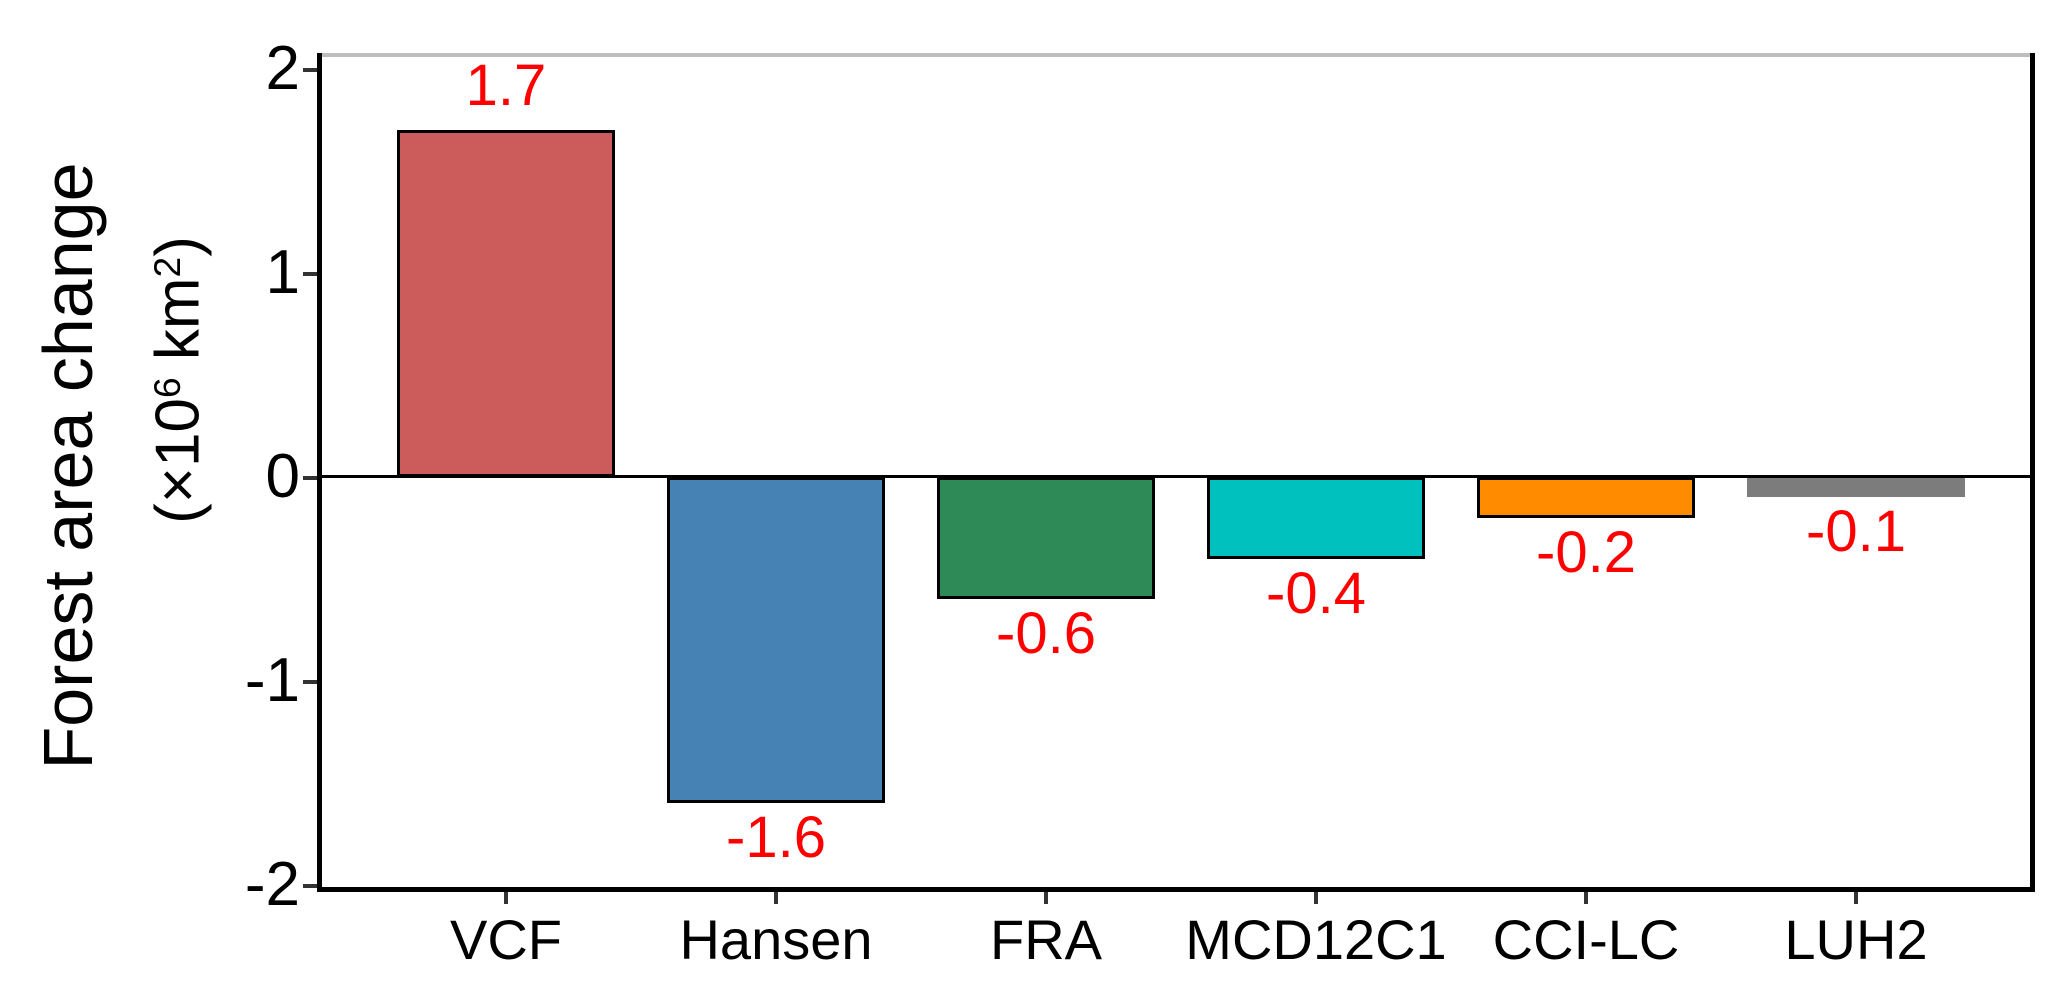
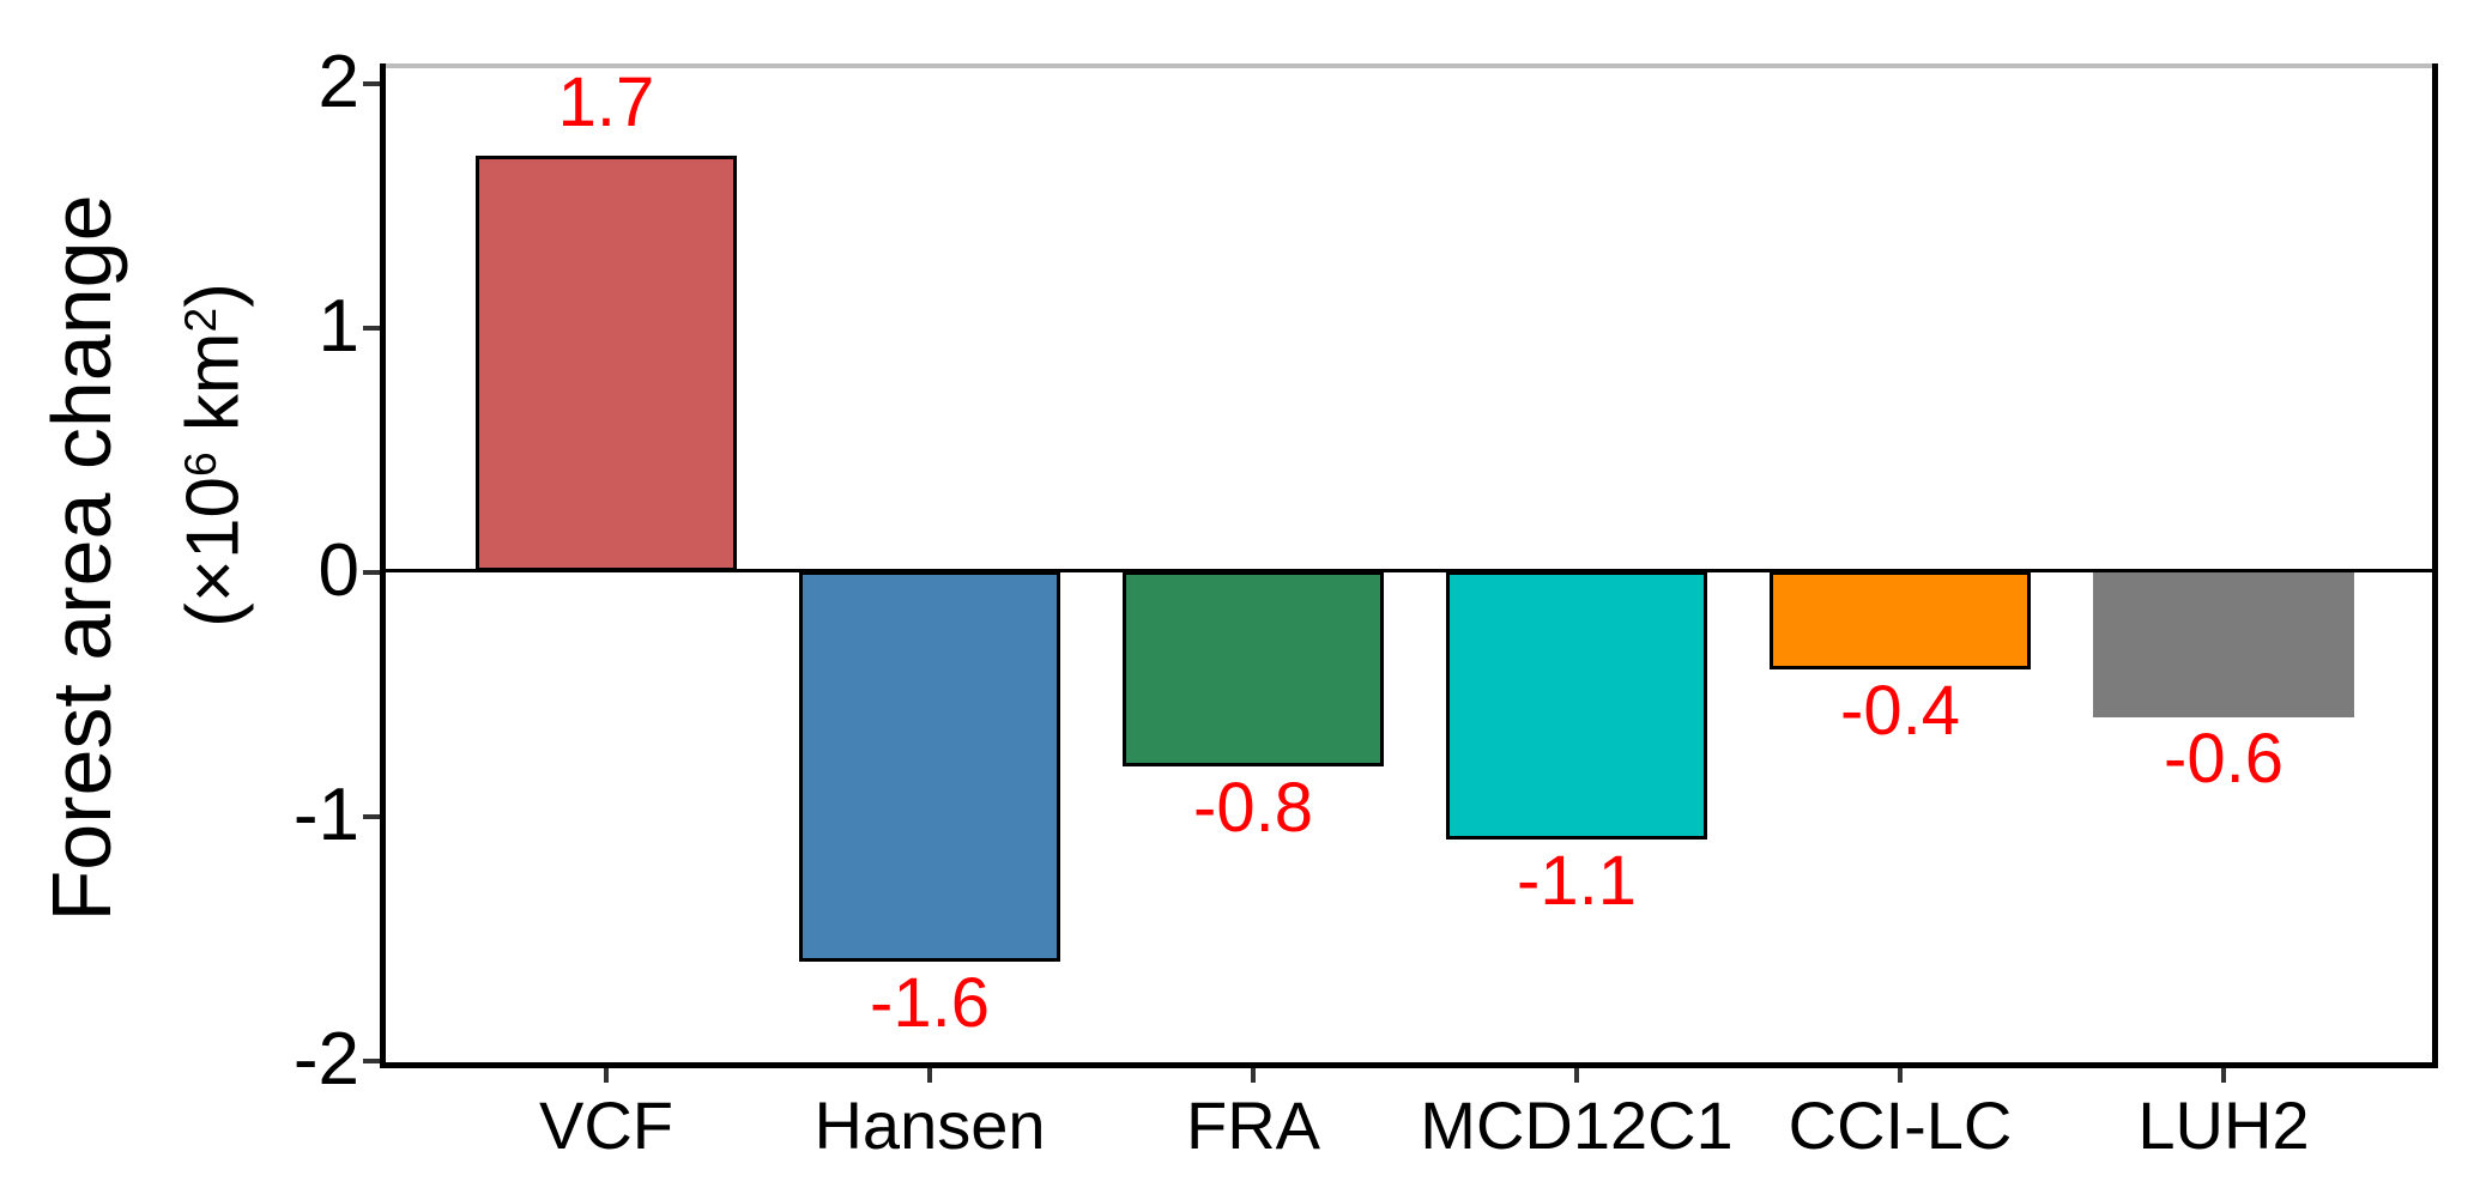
FRA: -0.6 -> -0.8
MCD12C1: -0.4 -> -1.1
CCI-LC: -0.2 -> -0.4
LUH2: -0.1 -> -0.6
